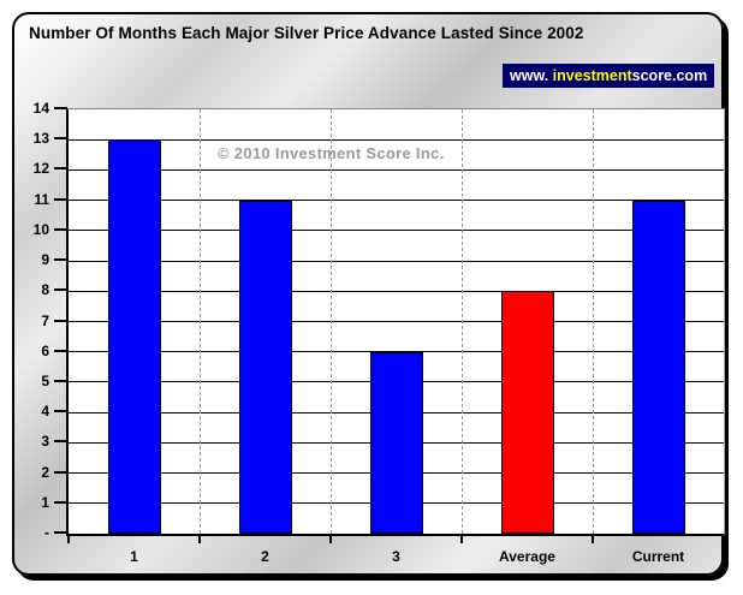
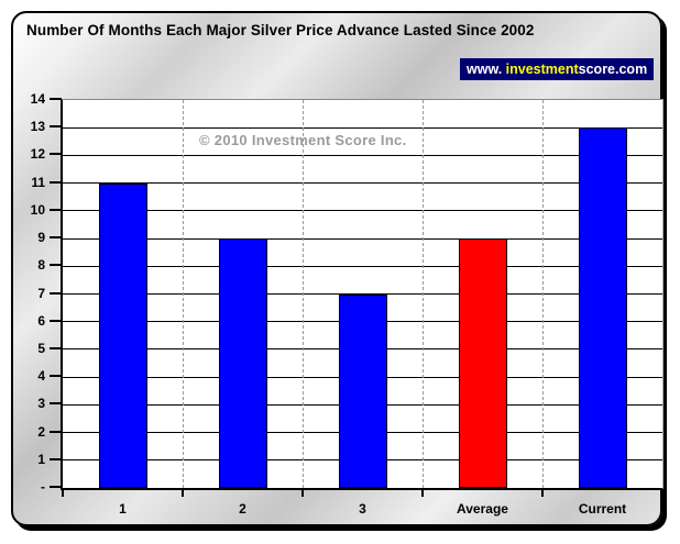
1: 13 -> 11
2: 11 -> 9
3: 6 -> 7
Average: 8 -> 9
Current: 11 -> 13
